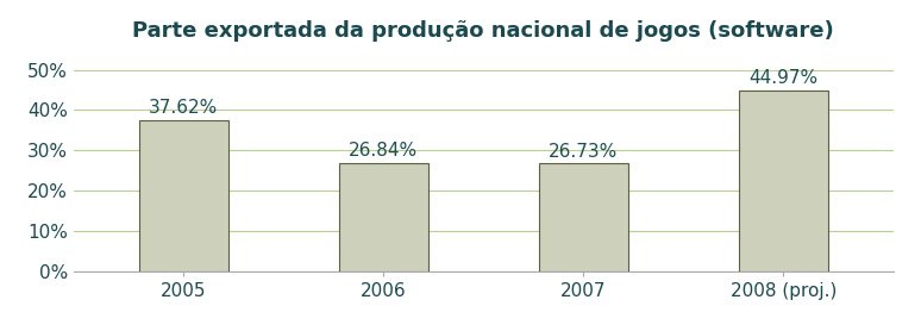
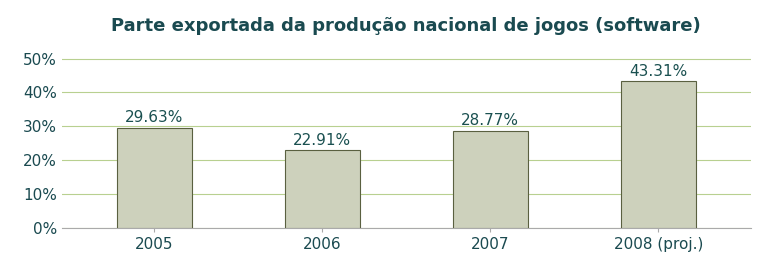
2005: 37.62% -> 29.63%
2006: 26.84% -> 22.91%
2007: 26.73% -> 28.77%
2008 (proj.): 44.97% -> 43.31%
